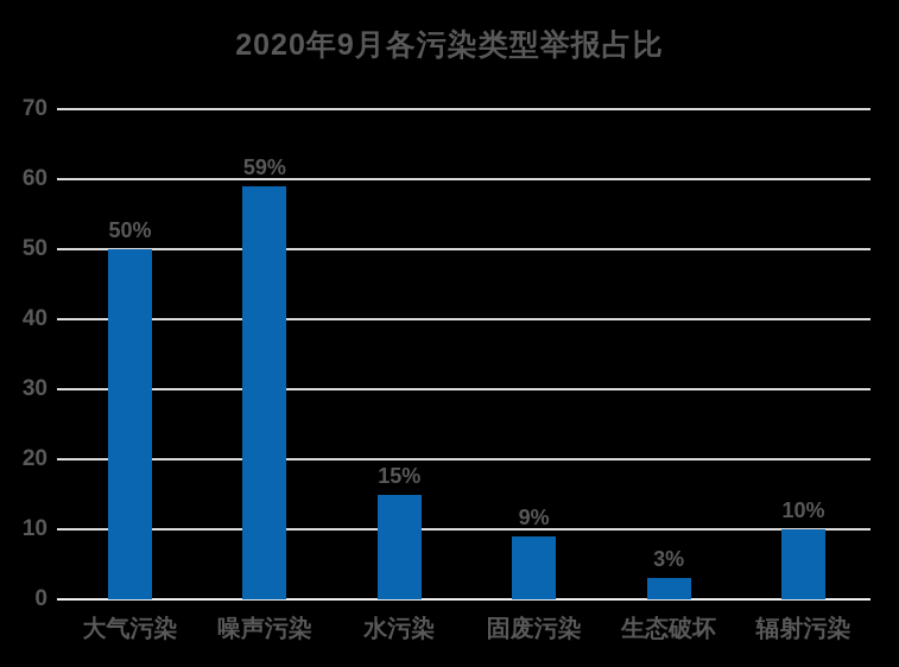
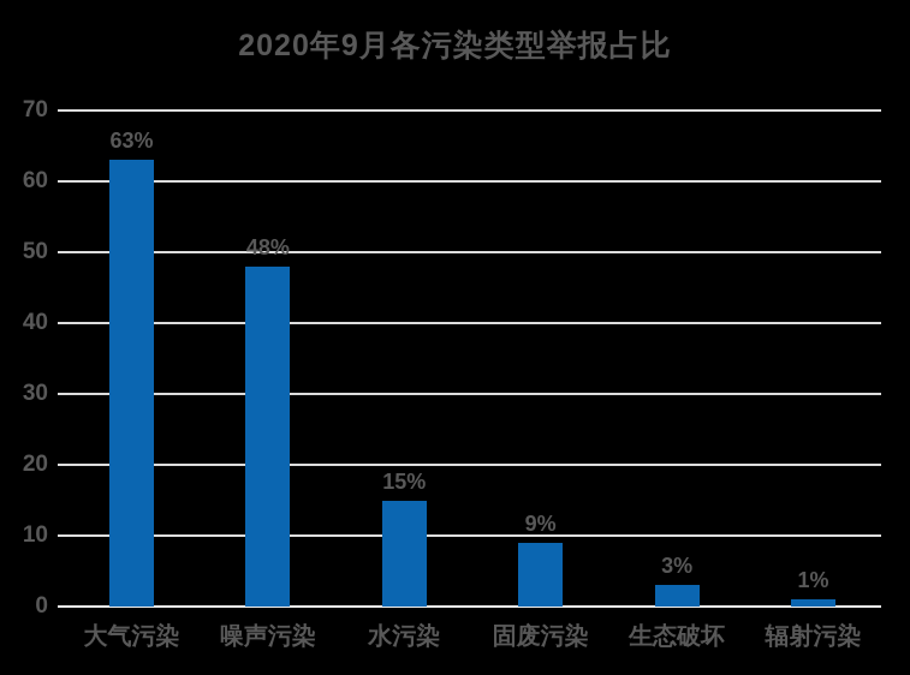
大气污染: 50% -> 63%
噪声污染: 59% -> 48%
辐射污染: 10% -> 1%
